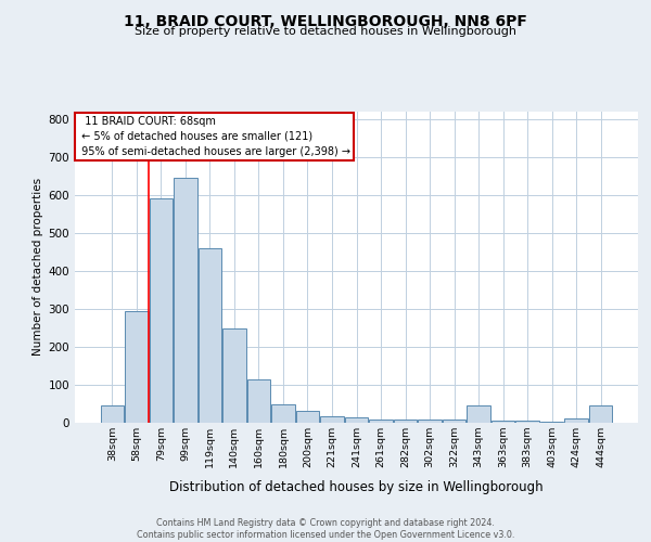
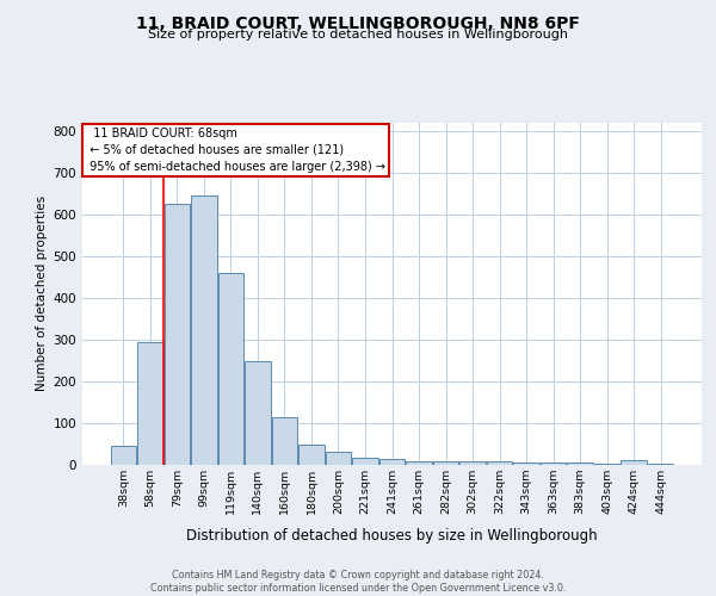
79sqm: 590 -> 625
343sqm: 45 -> 6
444sqm: 45 -> 2
